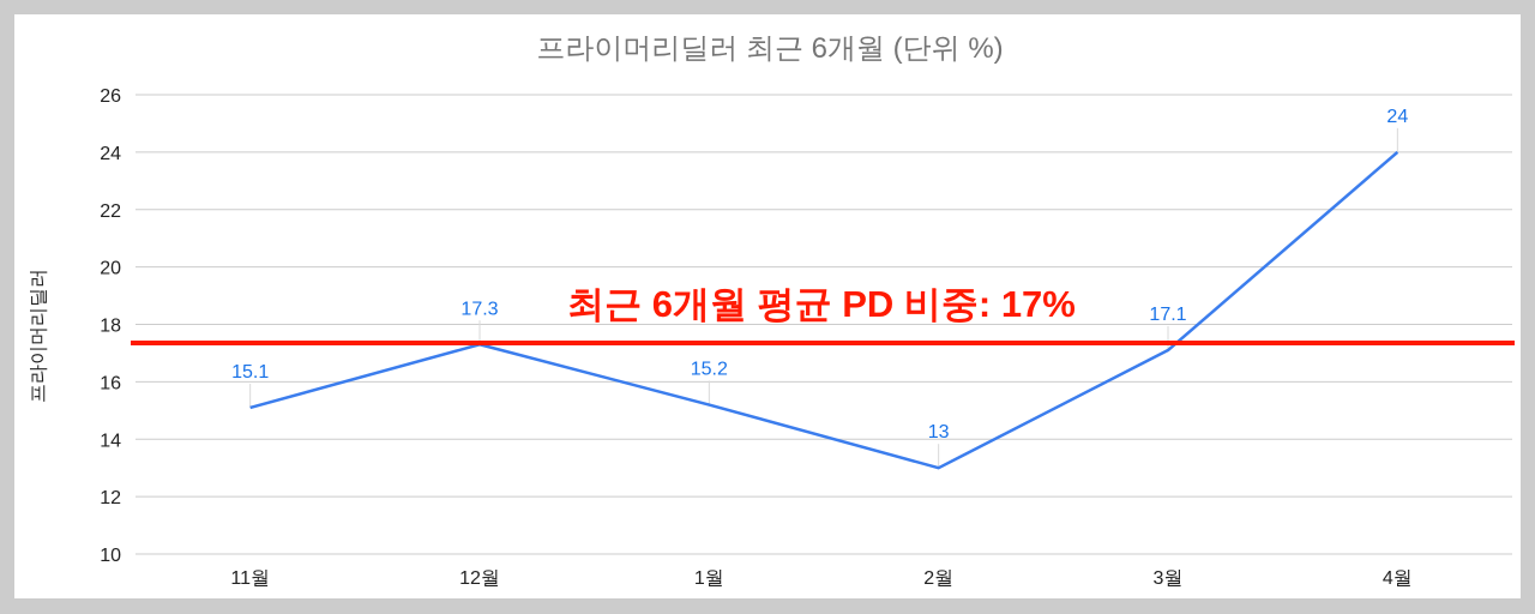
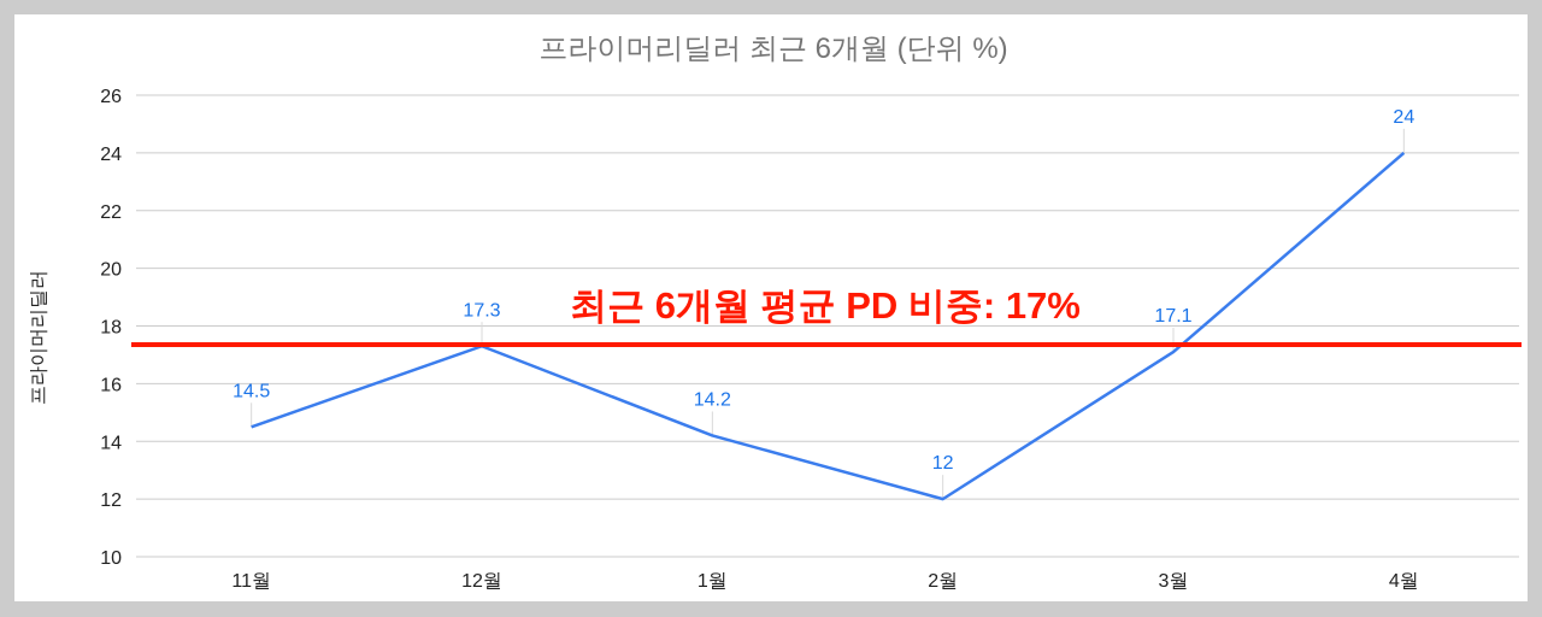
11월: 15.1 -> 14.5
1월: 15.2 -> 14.2
2월: 13 -> 12
